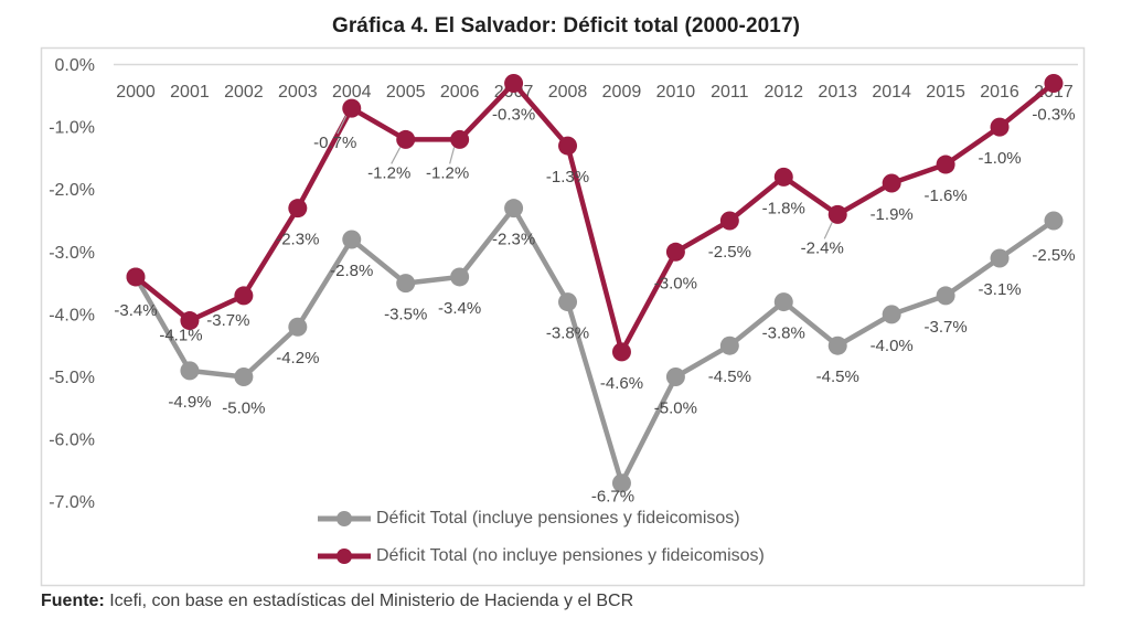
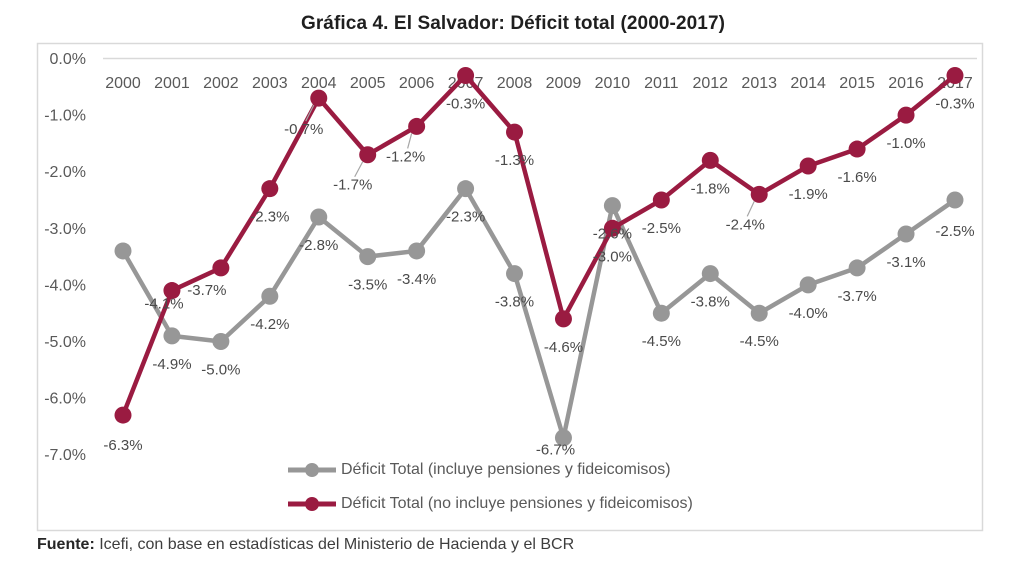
Déficit Total (no incluye pensiones y fideicomisos)/2000: -3.4% -> -6.3%
Déficit Total (no incluye pensiones y fideicomisos)/2005: -1.2% -> -1.7%
Déficit Total (incluye pensiones y fideicomisos)/2010: -5.0% -> -2.6%
